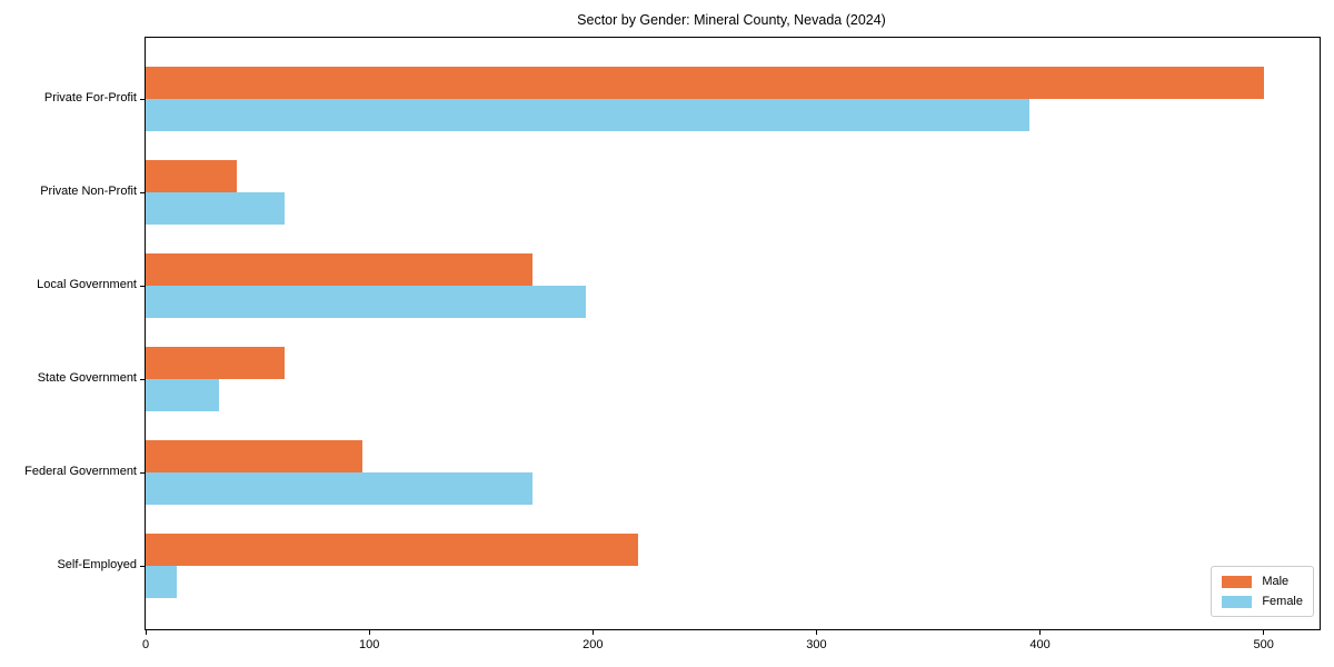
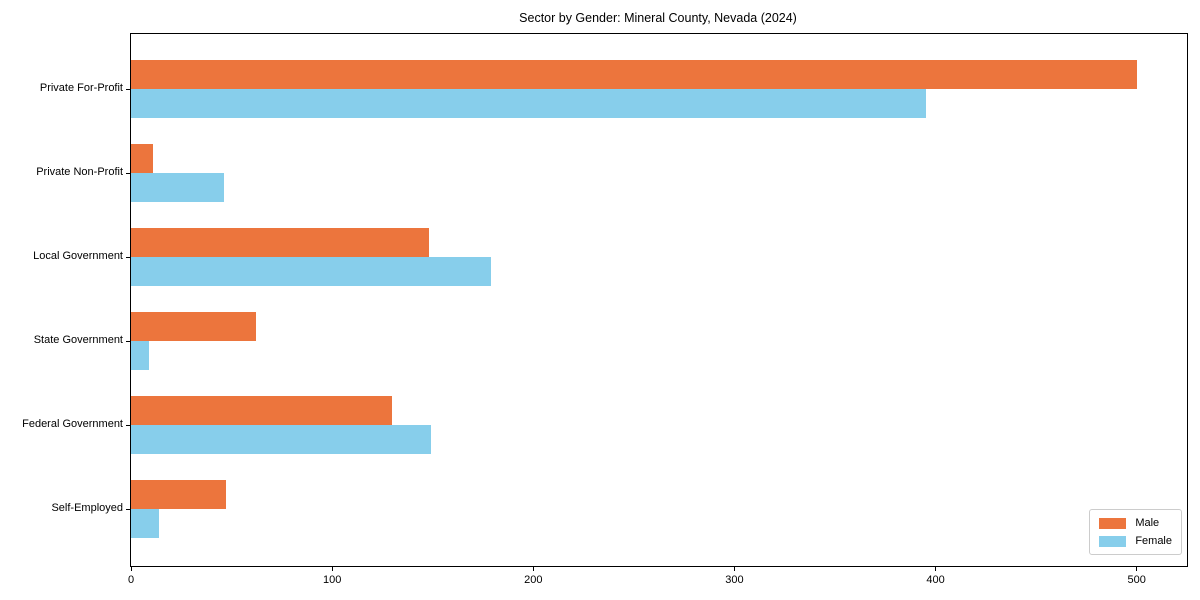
Male/Private Non-Profit: 41 -> 11
Female/Private Non-Profit: 62 -> 46
Male/Local Government: 173 -> 148
Female/Local Government: 197 -> 179
Female/State Government: 33 -> 9
Male/Federal Government: 97 -> 130
Female/Federal Government: 173 -> 149
Male/Self-Employed: 220 -> 47
